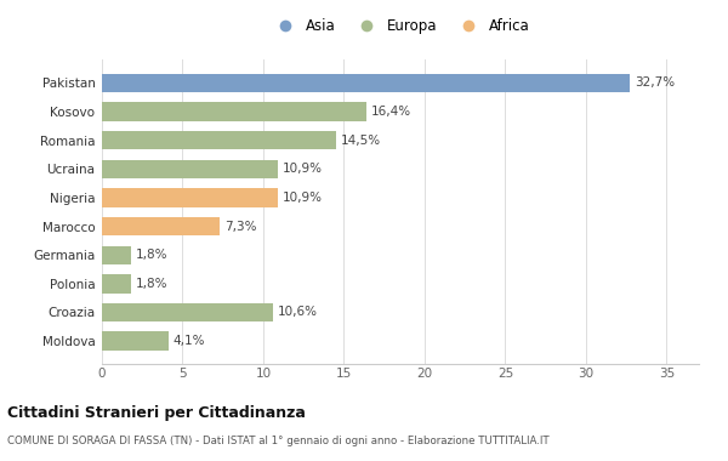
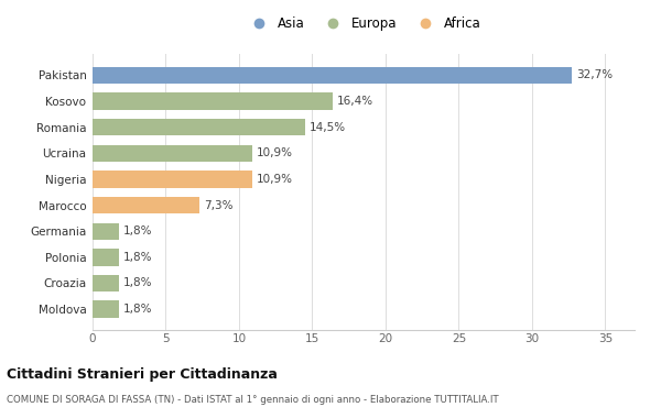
Croazia: 10,6% -> 1,8%
Moldova: 4,1% -> 1,8%
